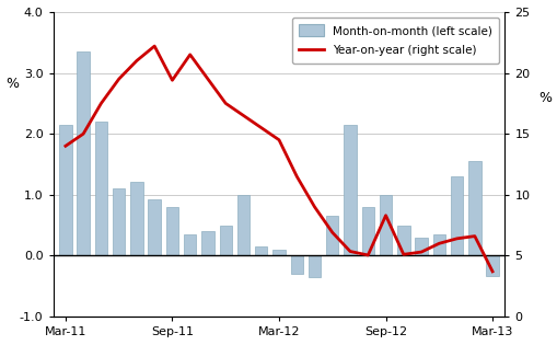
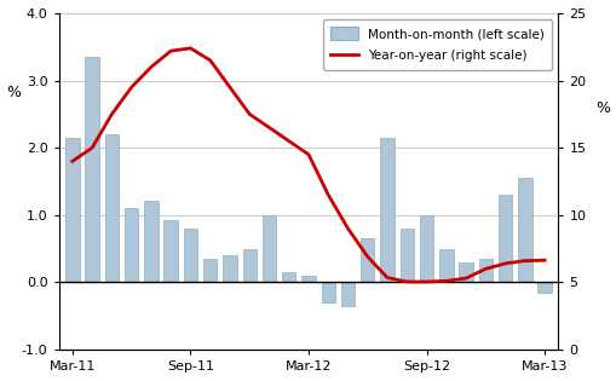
Year-on-year (right scale)/Sep-11: 19.4 -> 22.4
Year-on-year (right scale)/Sep-12: 8.3 -> 5.0
Month-on-month (left scale)/Mar-13: -0.34 -> -0.15
Year-on-year (right scale)/Mar-13: 3.7 -> 6.6
